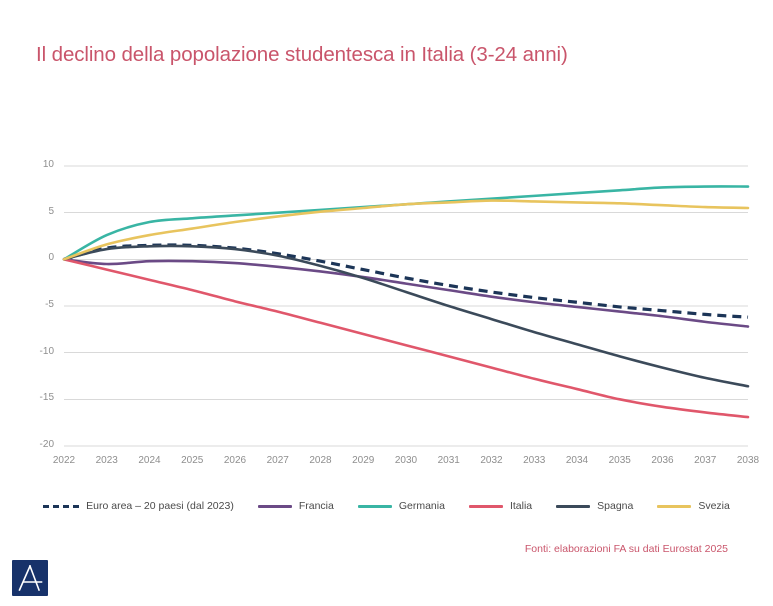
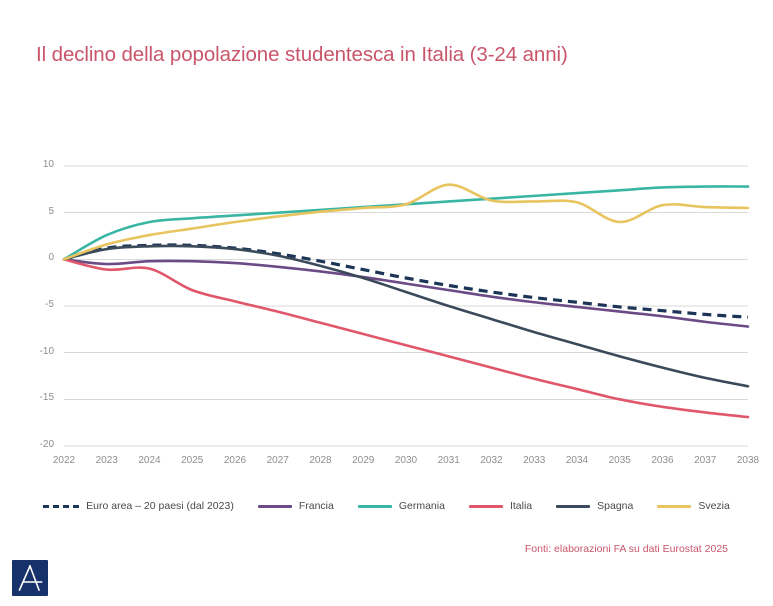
Italia/2024: -2 -> -1
Svezia/2031: 6 -> 8
Svezia/2035: 6 -> 4
